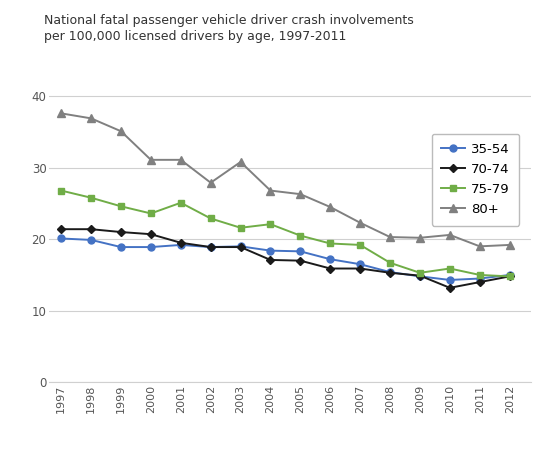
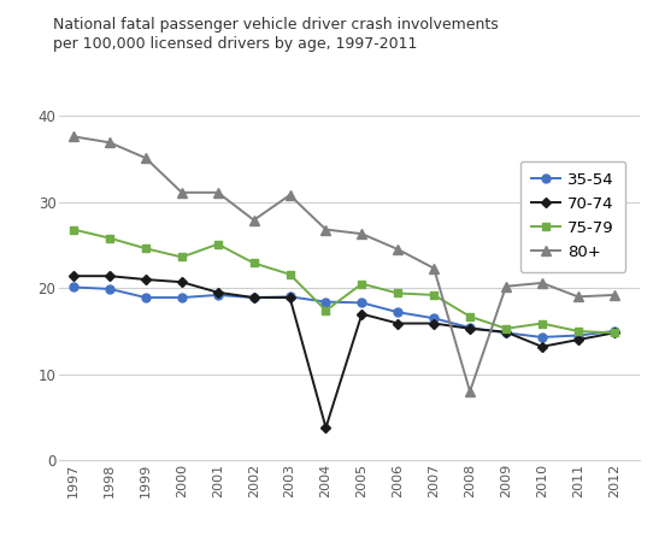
70-74/2004: 17.1 -> 3.8
75-79/2004: 22.1 -> 17.4
80+/2008: 20.3 -> 8.0
